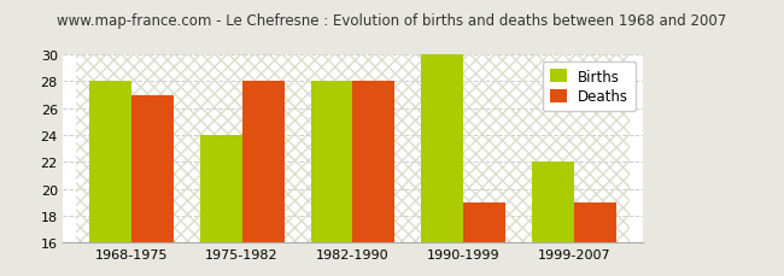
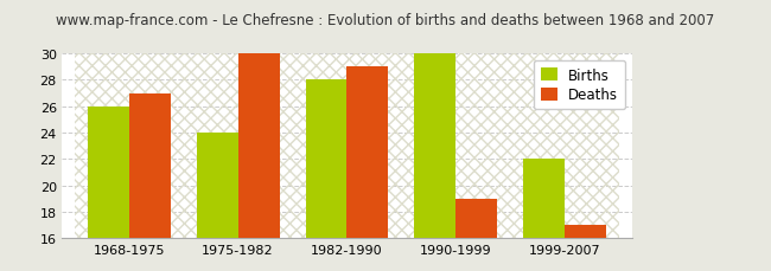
Births/1968-1975: 28 -> 26
Deaths/1975-1982: 28 -> 30
Deaths/1982-1990: 28 -> 29
Deaths/1999-2007: 19 -> 17
